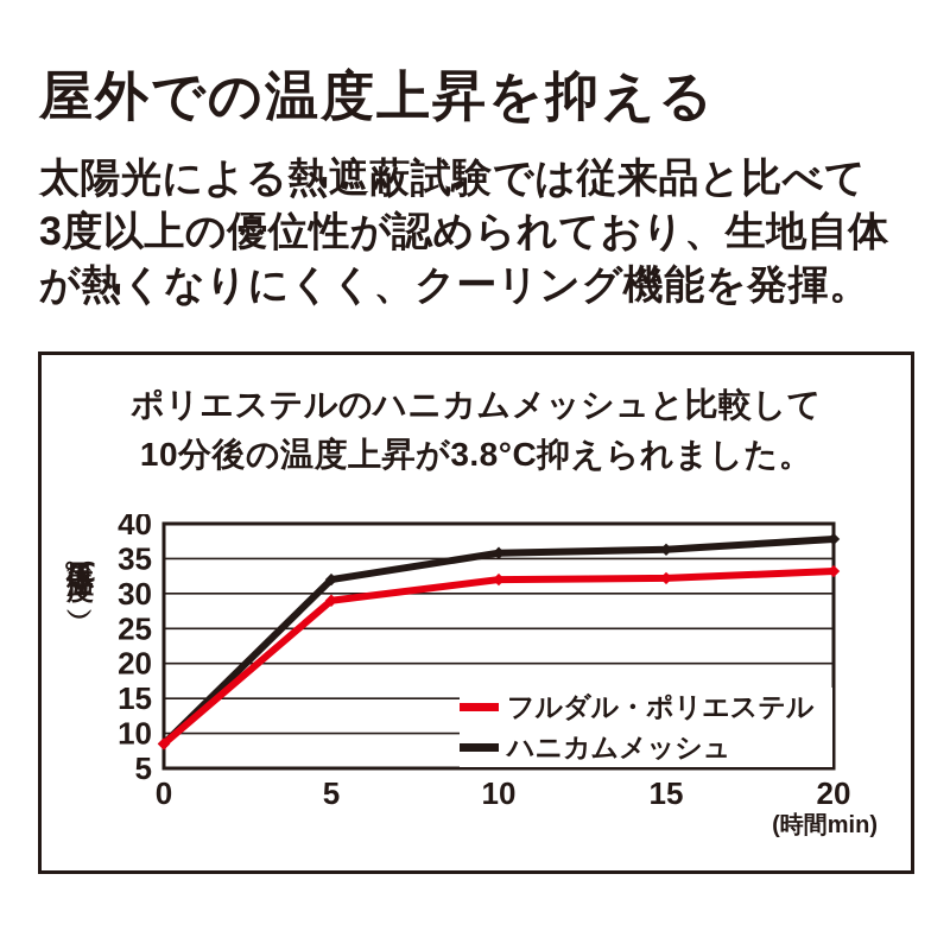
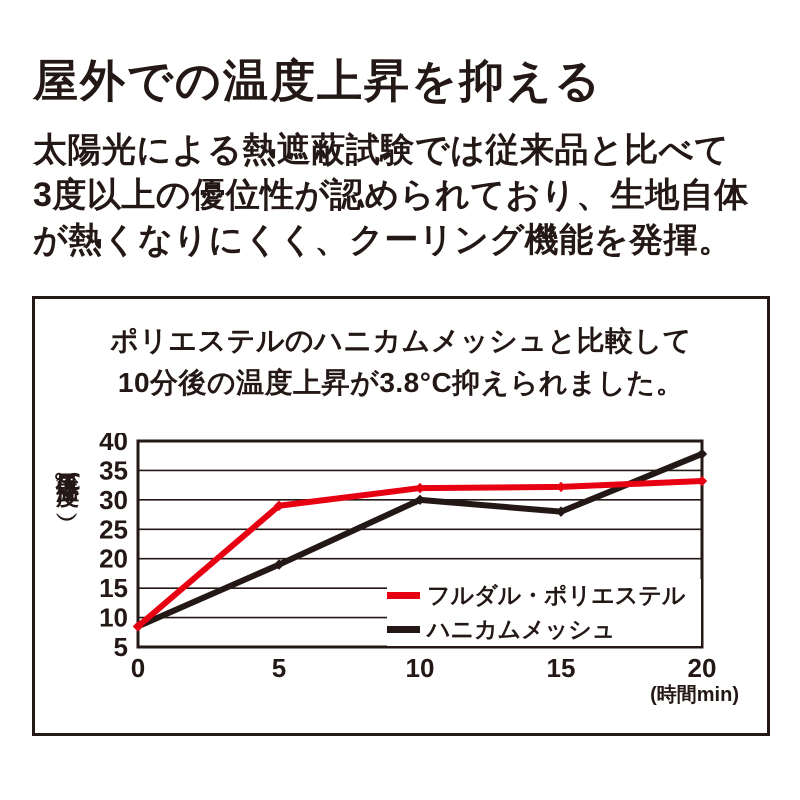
ハニカムメッシュ/5: 32 -> 19
ハニカムメッシュ/10: 36 -> 30
ハニカムメッシュ/15: 36 -> 28
